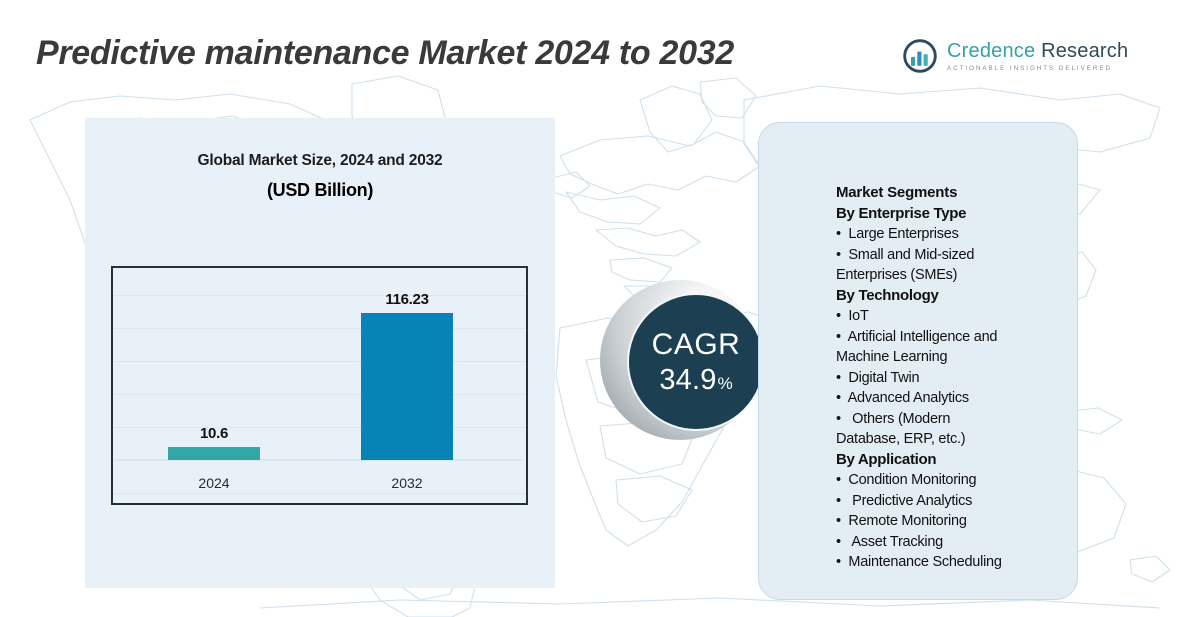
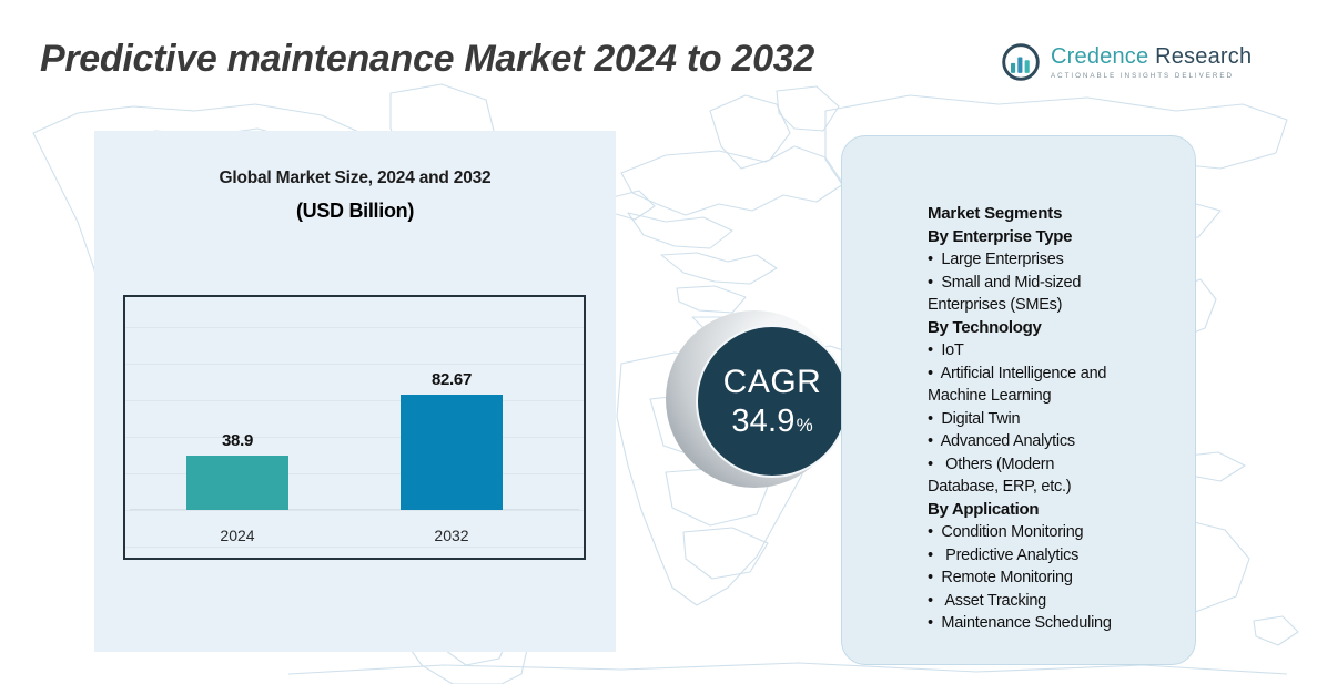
2024: 10.6 -> 38.9
2032: 116.23 -> 82.67
